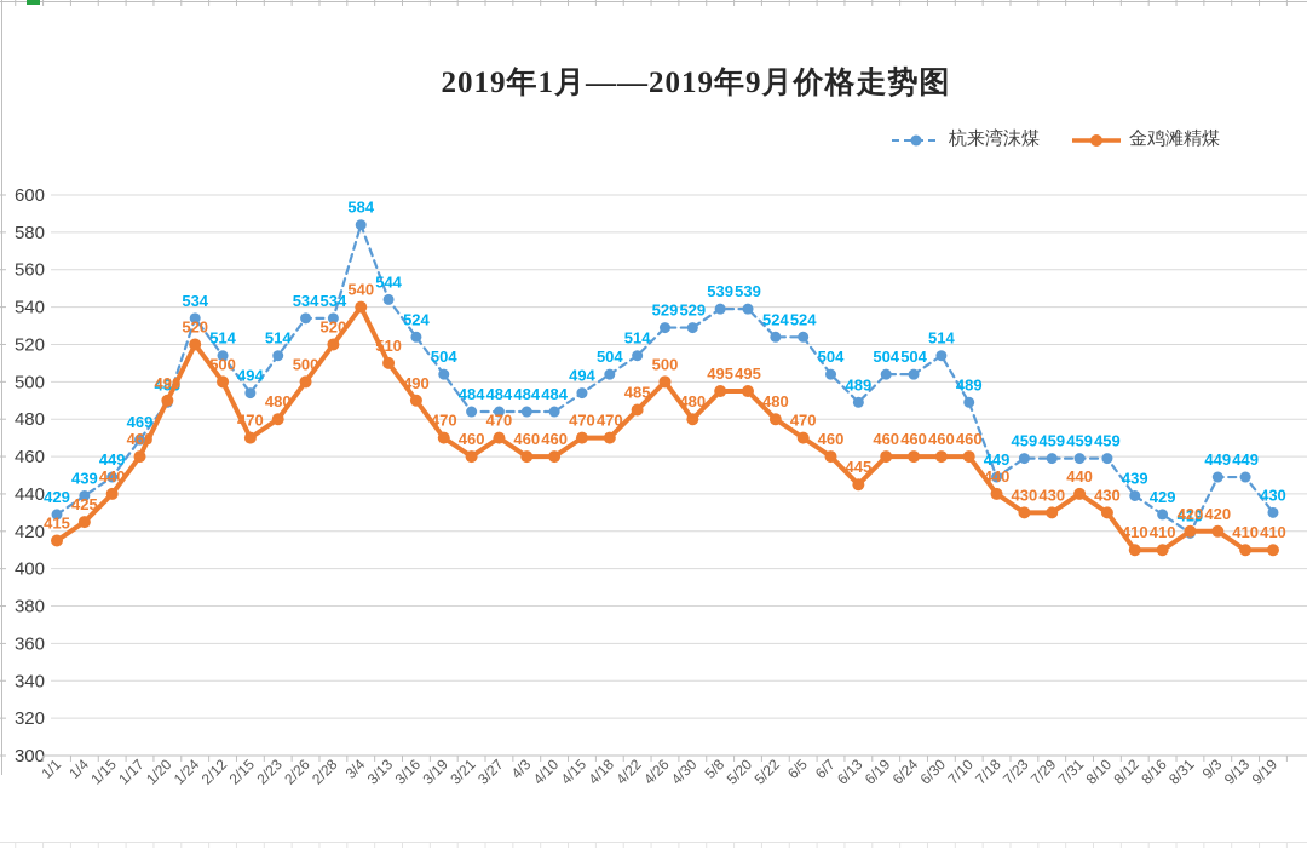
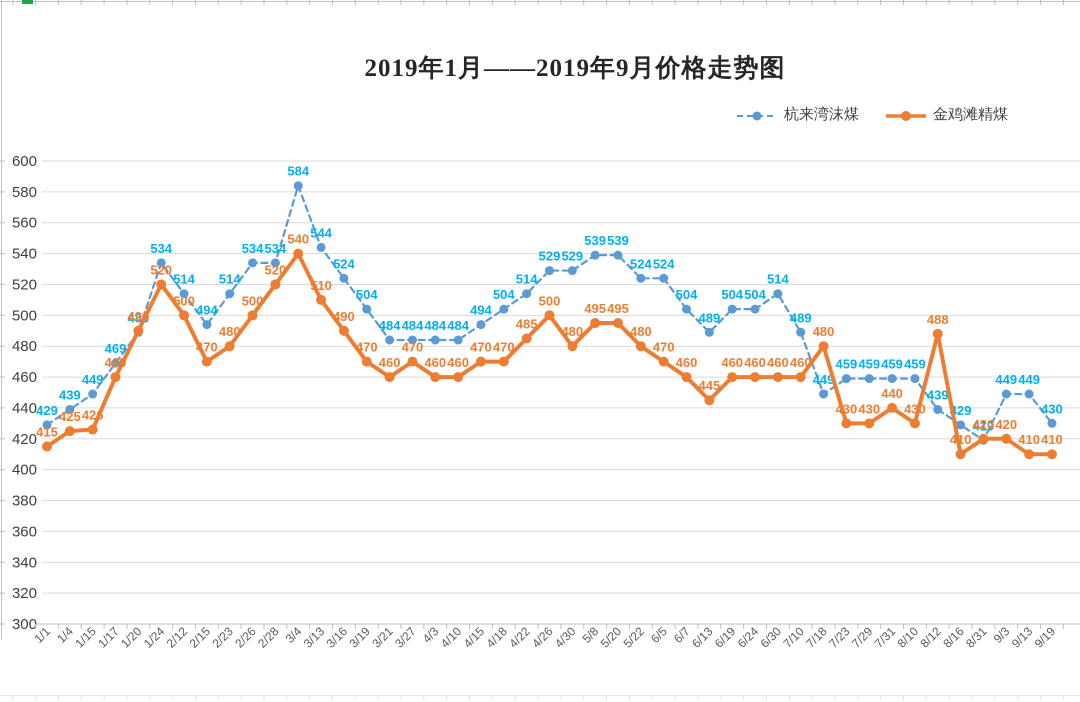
金鸡滩精煤/1/15: 440 -> 426
金鸡滩精煤/7/18: 440 -> 480
金鸡滩精煤/8/12: 410 -> 488
